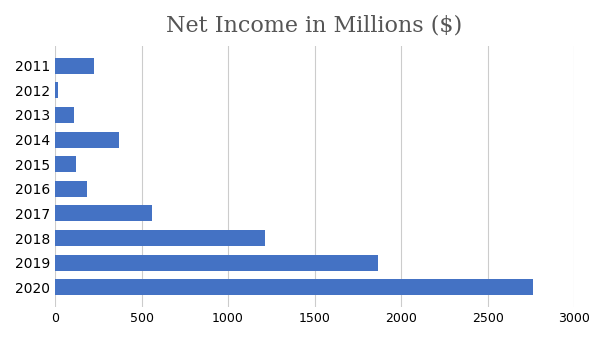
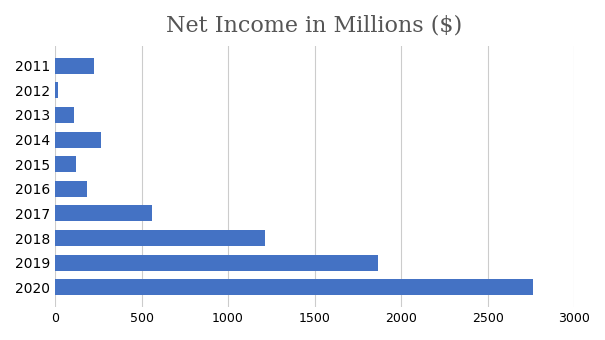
2014: 370 -> 270
